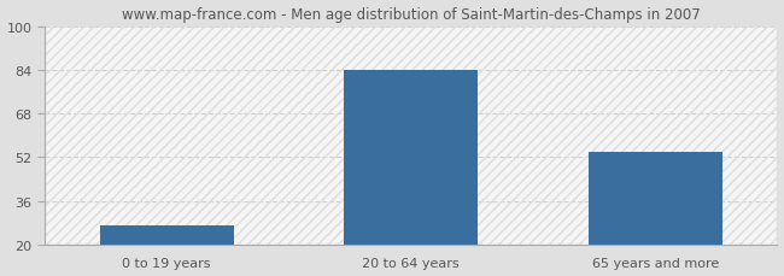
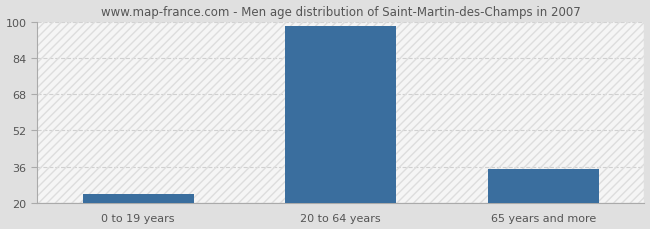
0 to 19 years: 27 -> 24
20 to 64 years: 84 -> 98
65 years and more: 54 -> 35
